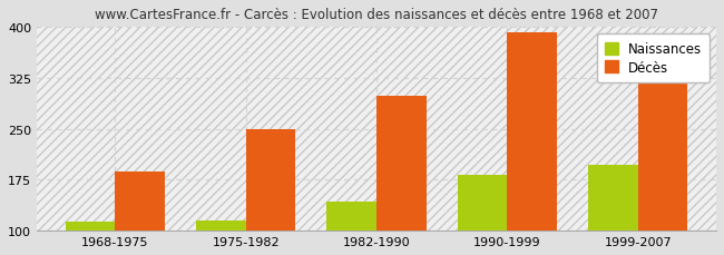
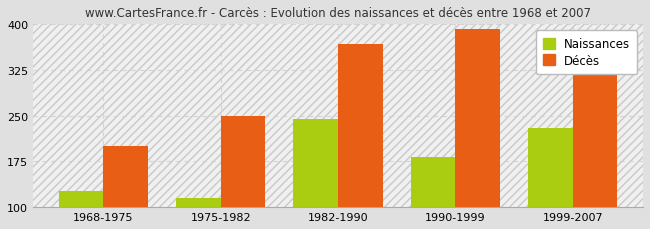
Naissances/1968-1975: 113 -> 126
Décès/1968-1975: 188 -> 200
Naissances/1982-1990: 143 -> 244
Décès/1982-1990: 298 -> 368
Naissances/1999-2007: 197 -> 230
